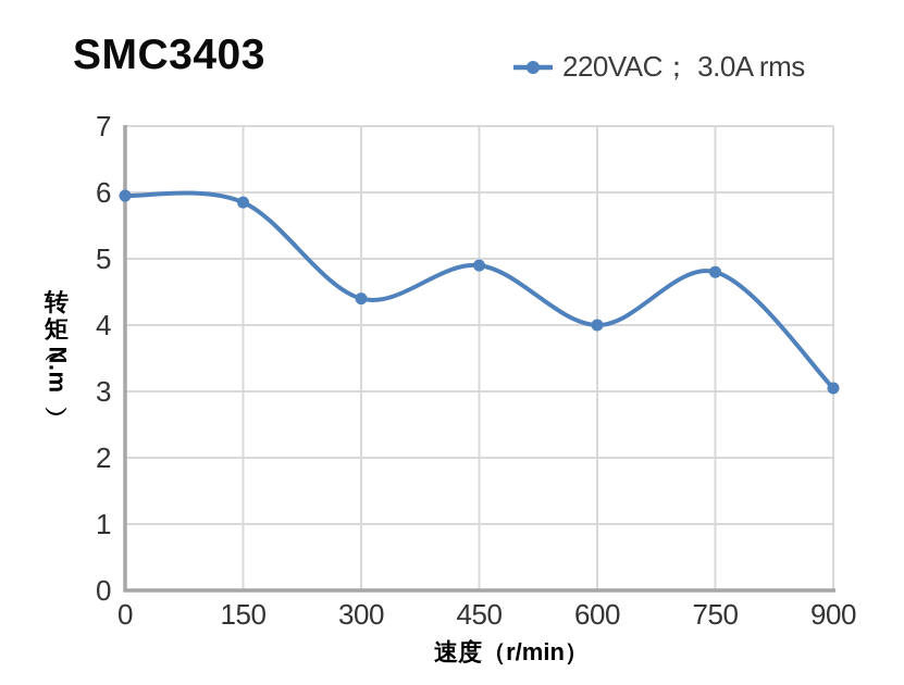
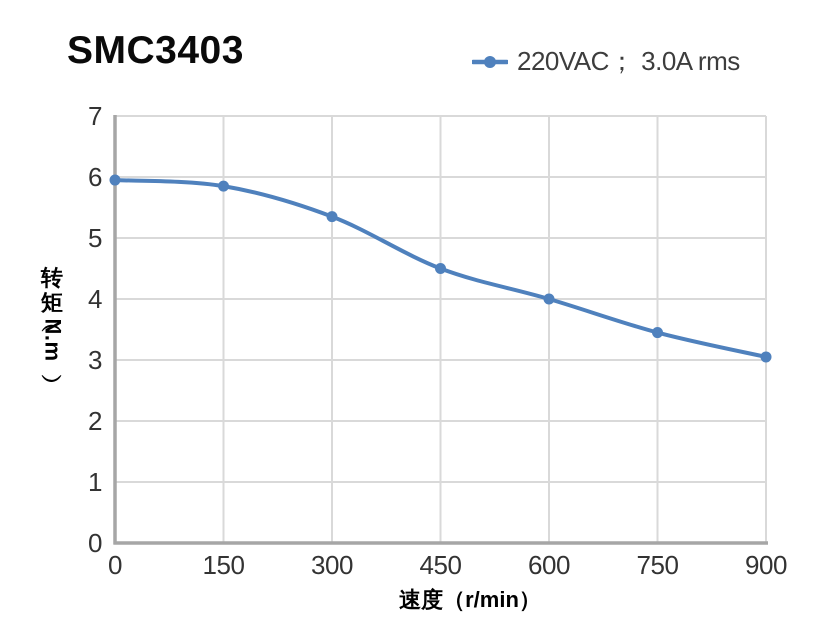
300: 4.4 -> 5.3
450: 4.9 -> 4.5
750: 4.8 -> 3.5
